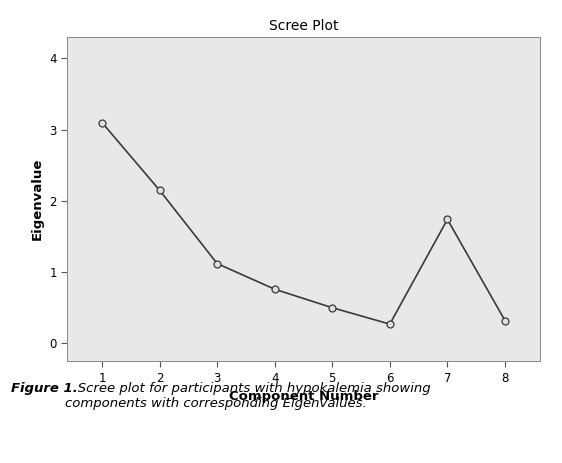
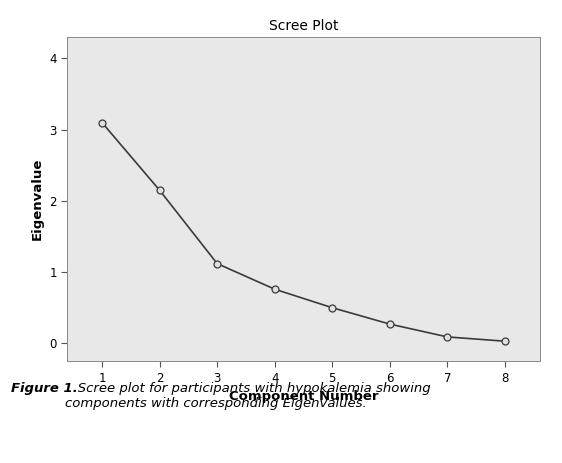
7: 1.74 -> 0.09
8: 0.32 -> 0.03
